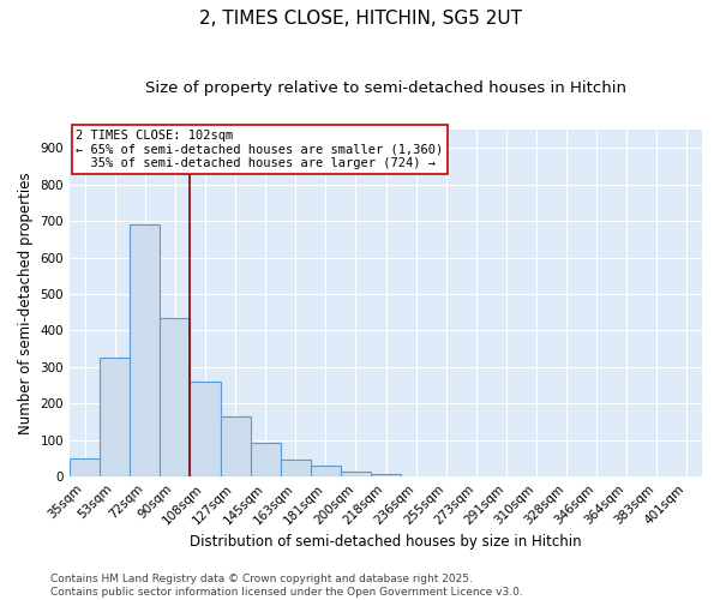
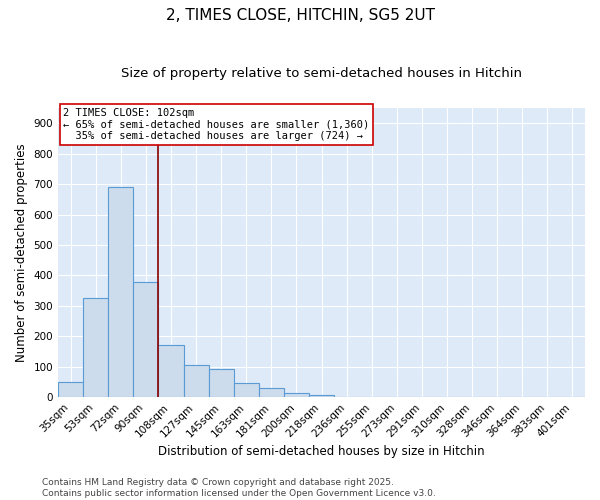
90sqm: 435 -> 380
108sqm: 260 -> 170
127sqm: 165 -> 105
